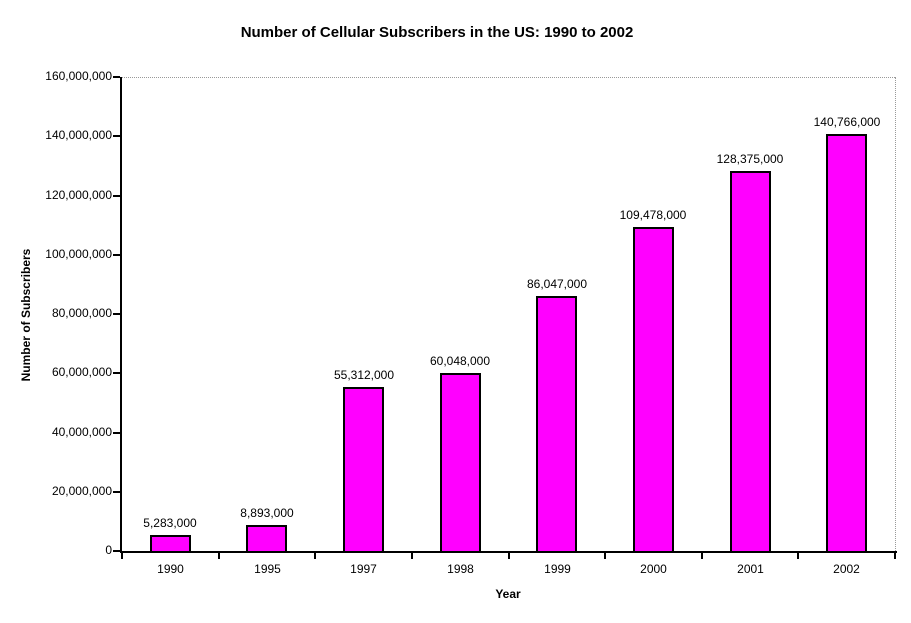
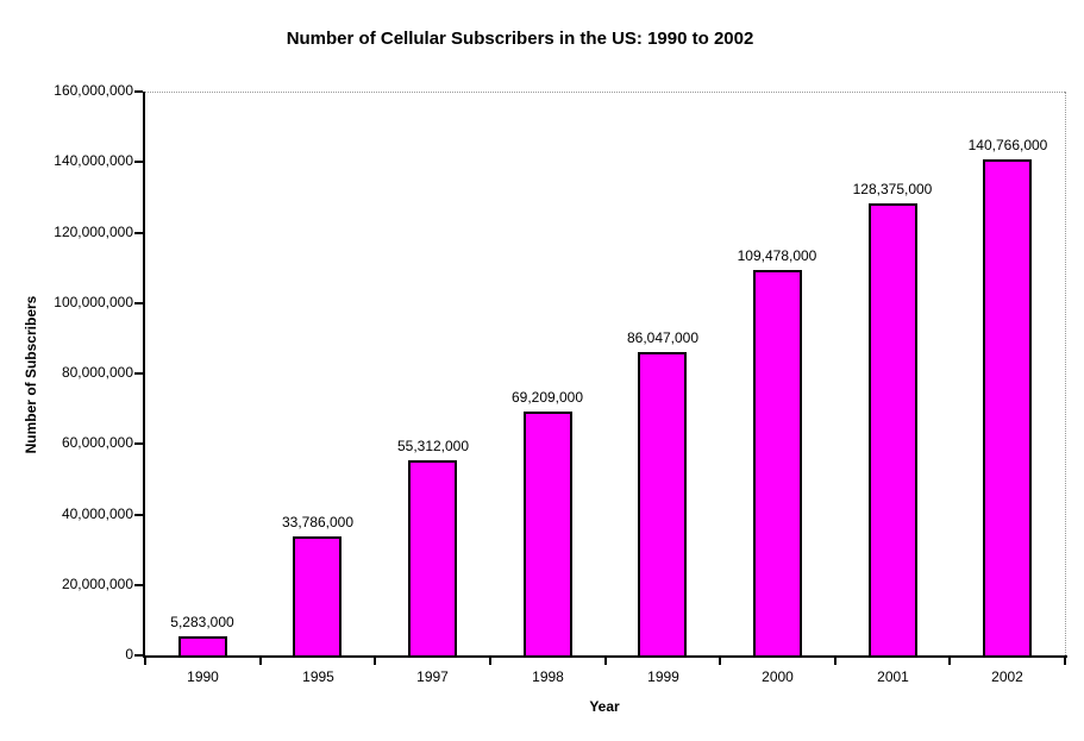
1995: 8,893,000 -> 33,786,000
1998: 60,048,000 -> 69,209,000
